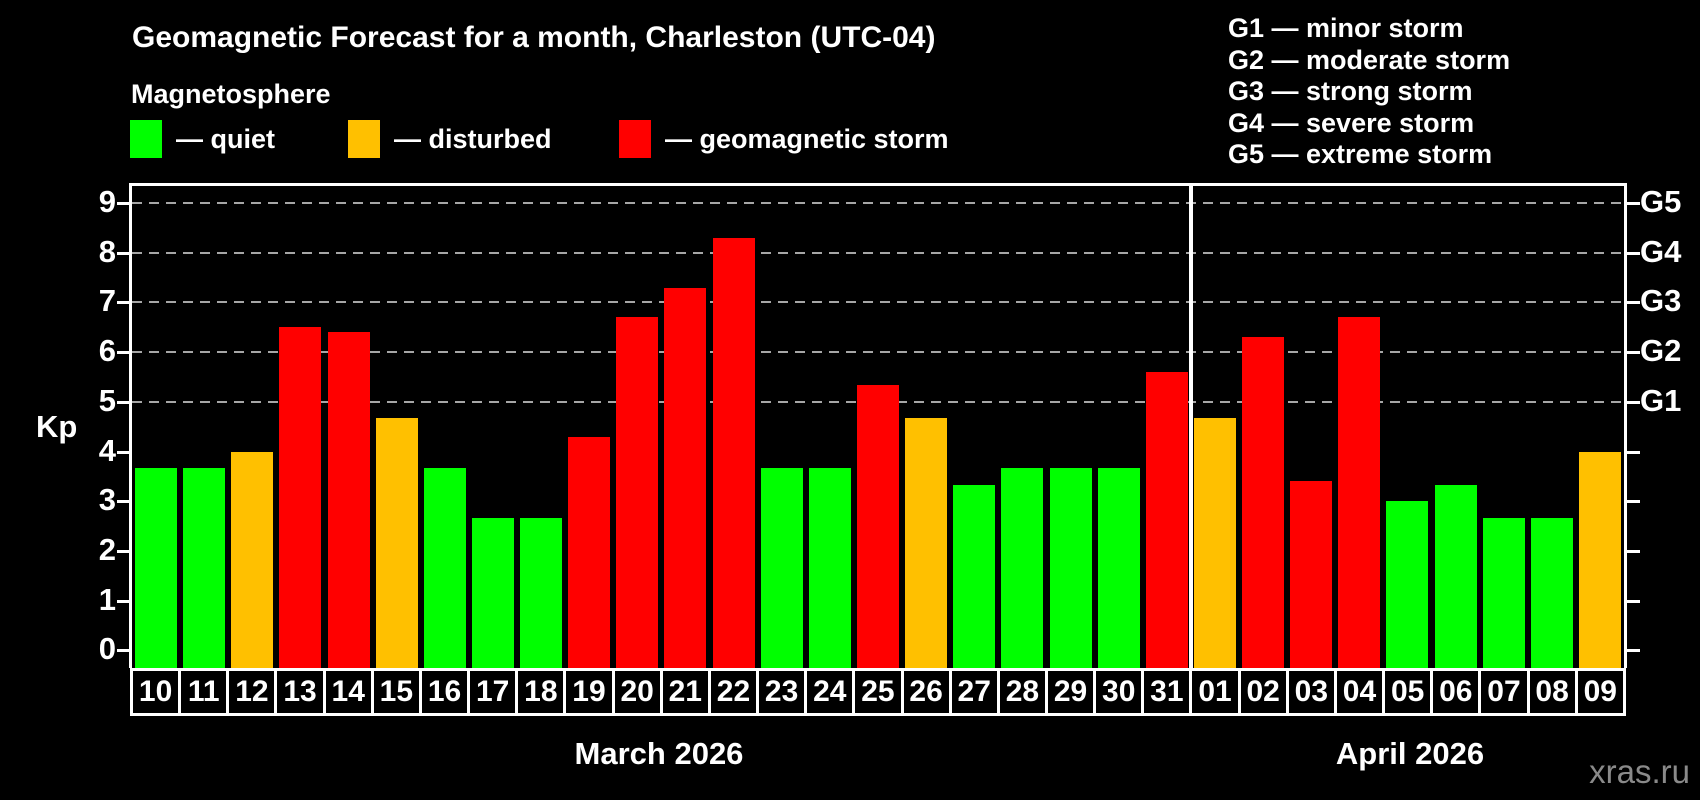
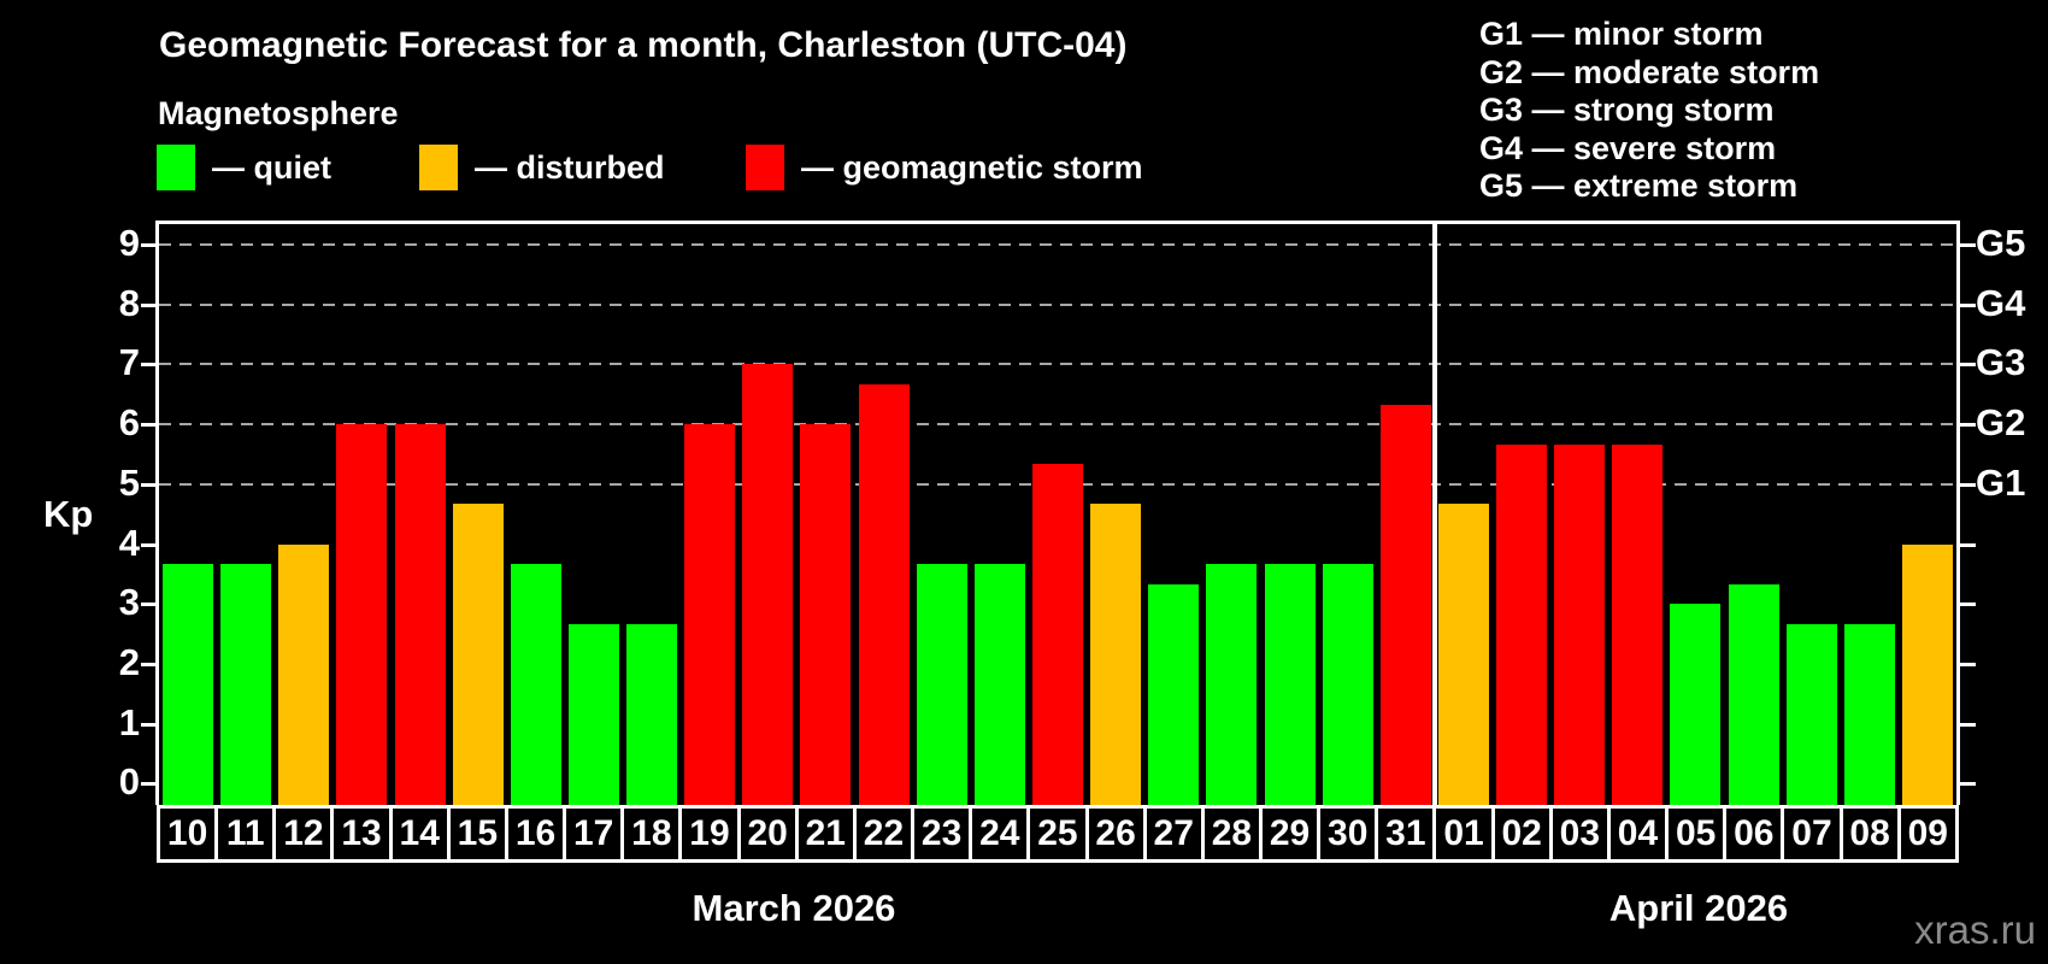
13: 6.5 -> 6.0
14: 6.4 -> 6.0
19: 4.3 -> 6.0
20: 6.7 -> 7.0
21: 7.3 -> 6.0
22: 8.3 -> 6.7
31: 5.6 -> 6.3
02: 6.3 -> 5.7
03: 3.4 -> 5.7
04: 6.7 -> 5.7
